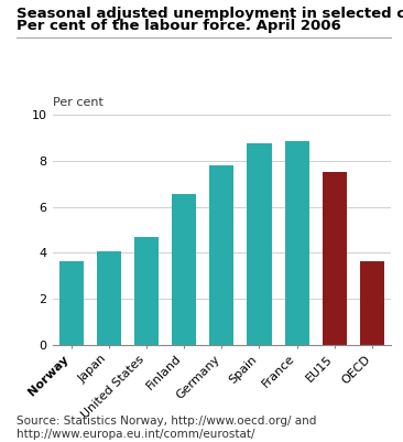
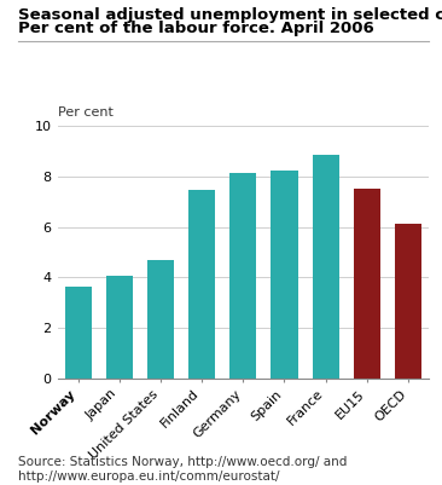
Finland: 6.55 -> 7.45
Germany: 7.80 -> 8.15
Spain: 8.75 -> 8.25
OECD: 3.65 -> 6.15
